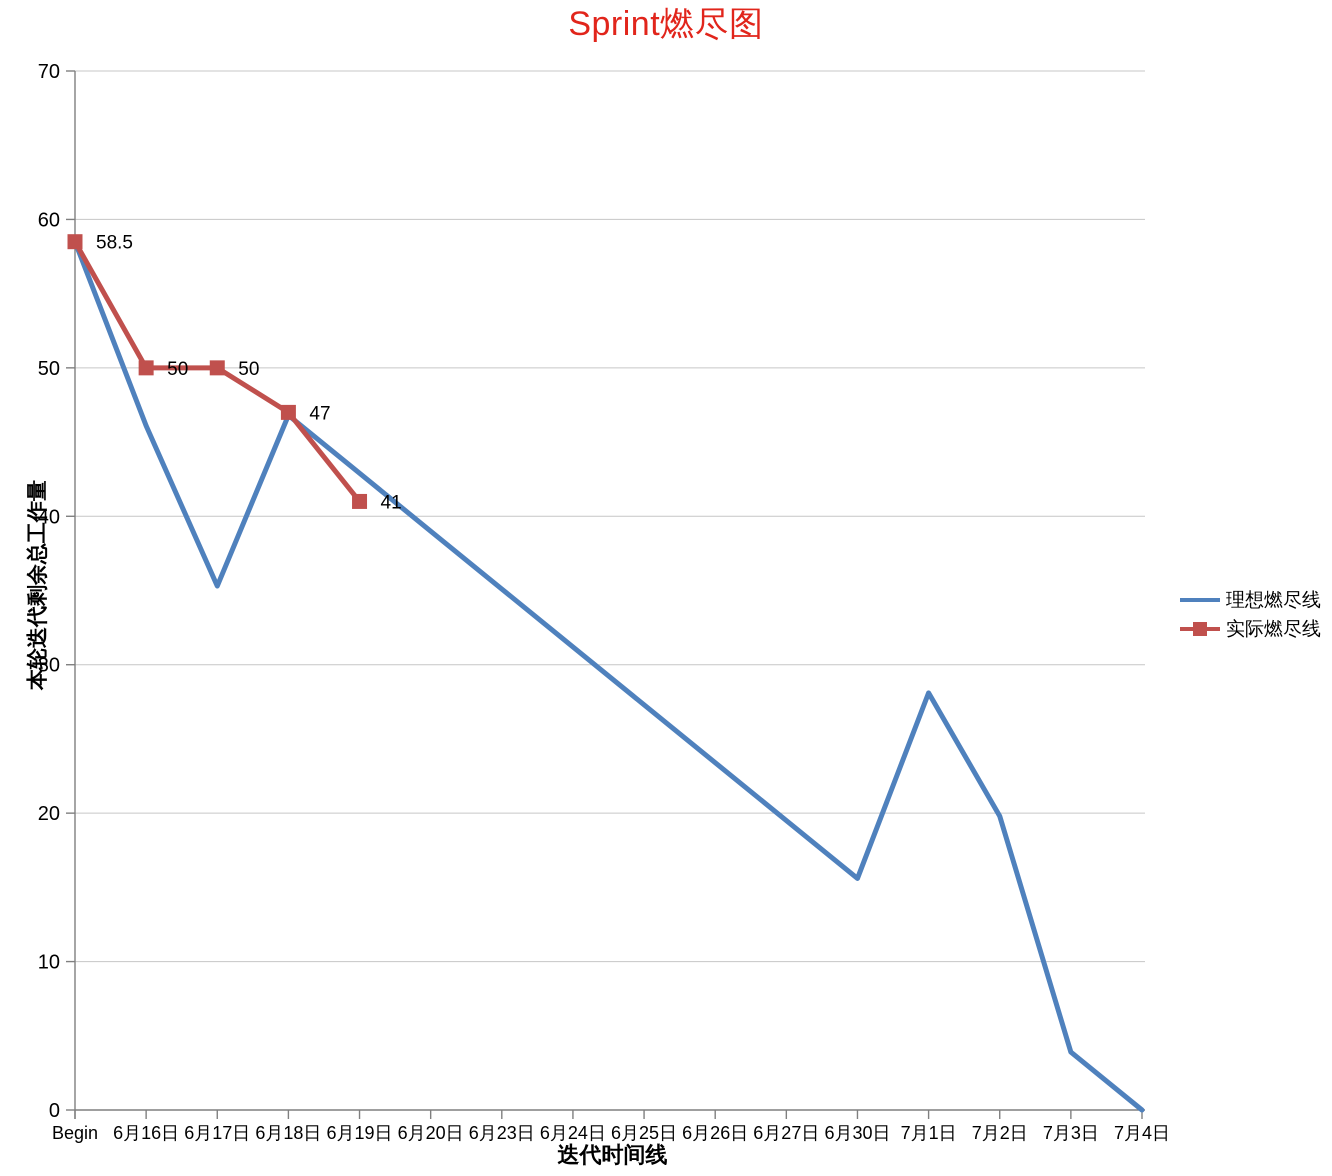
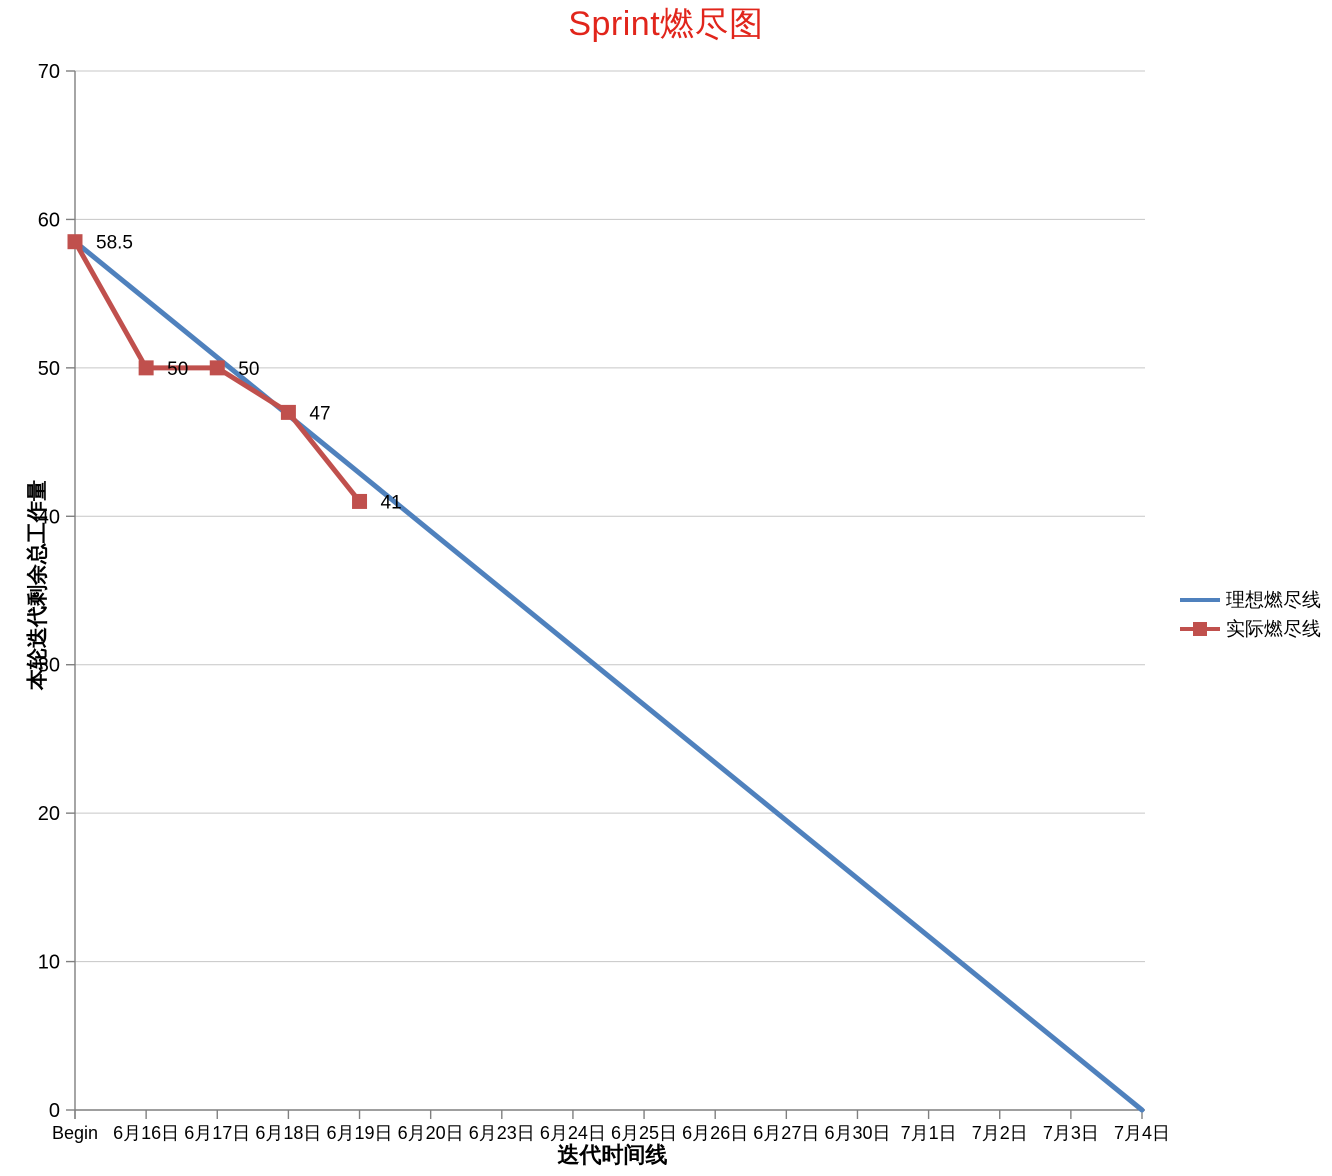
理想燃尽线/6月16日: 46.1 -> 54.6
理想燃尽线/6月17日: 35.3 -> 50.7
理想燃尽线/7月1日: 28.1 -> 11.7
理想燃尽线/7月2日: 19.8 -> 7.8
